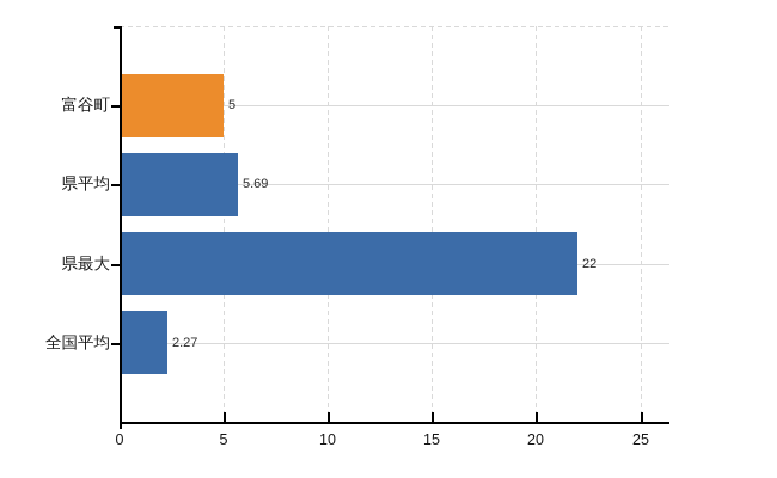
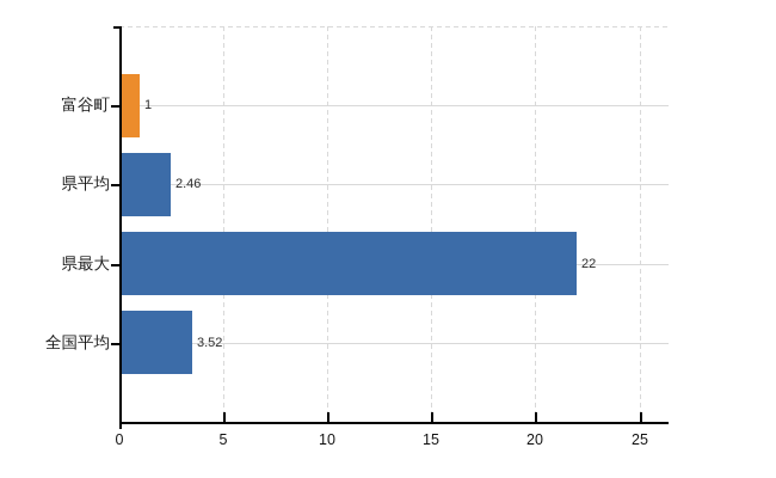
富谷町: 5 -> 1
県平均: 5.69 -> 2.46
全国平均: 2.27 -> 3.52
